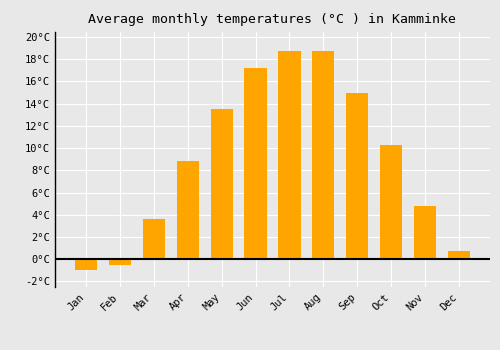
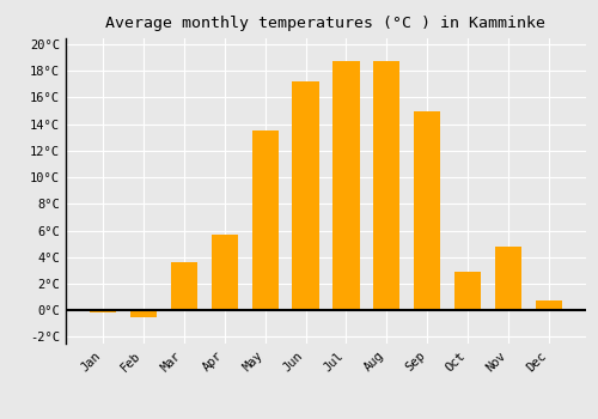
Jan: -1.0°C -> -0.2°C
Apr: 8.8°C -> 5.7°C
Oct: 10.3°C -> 2.9°C
